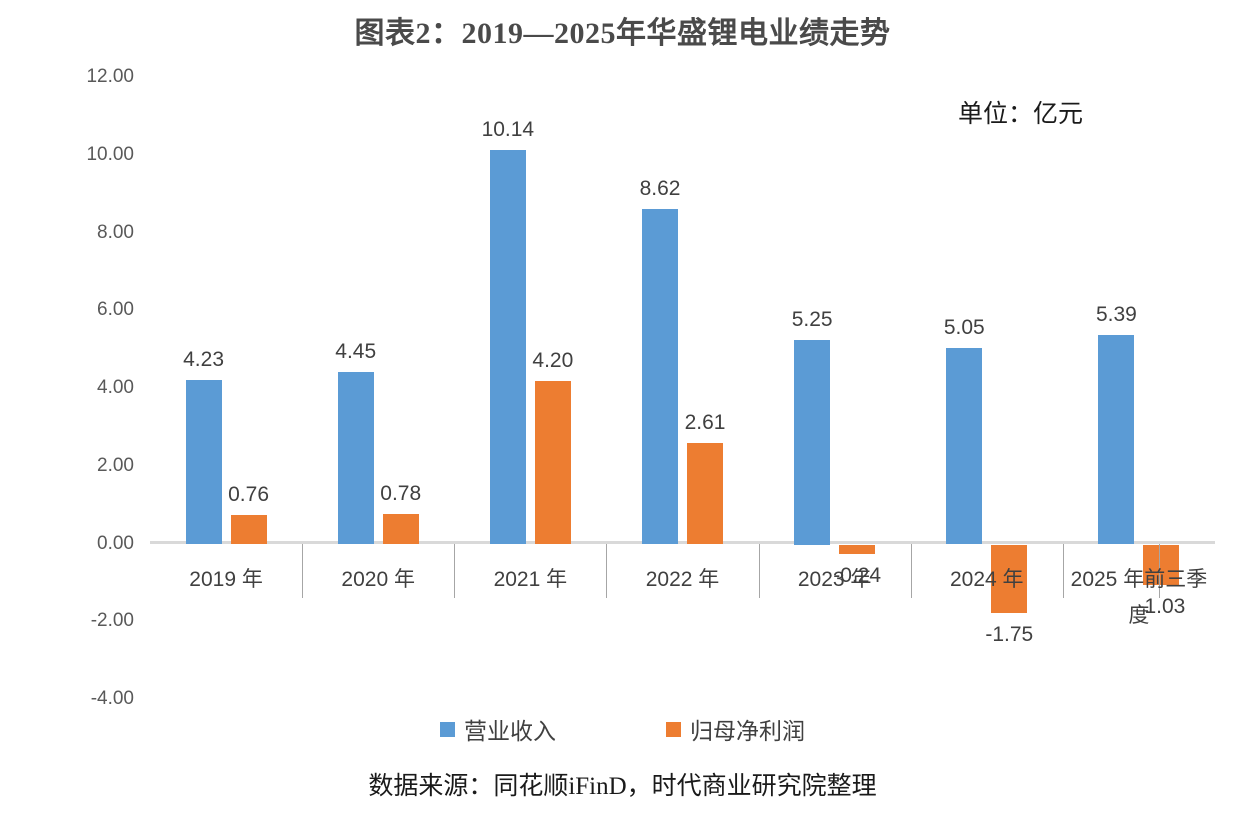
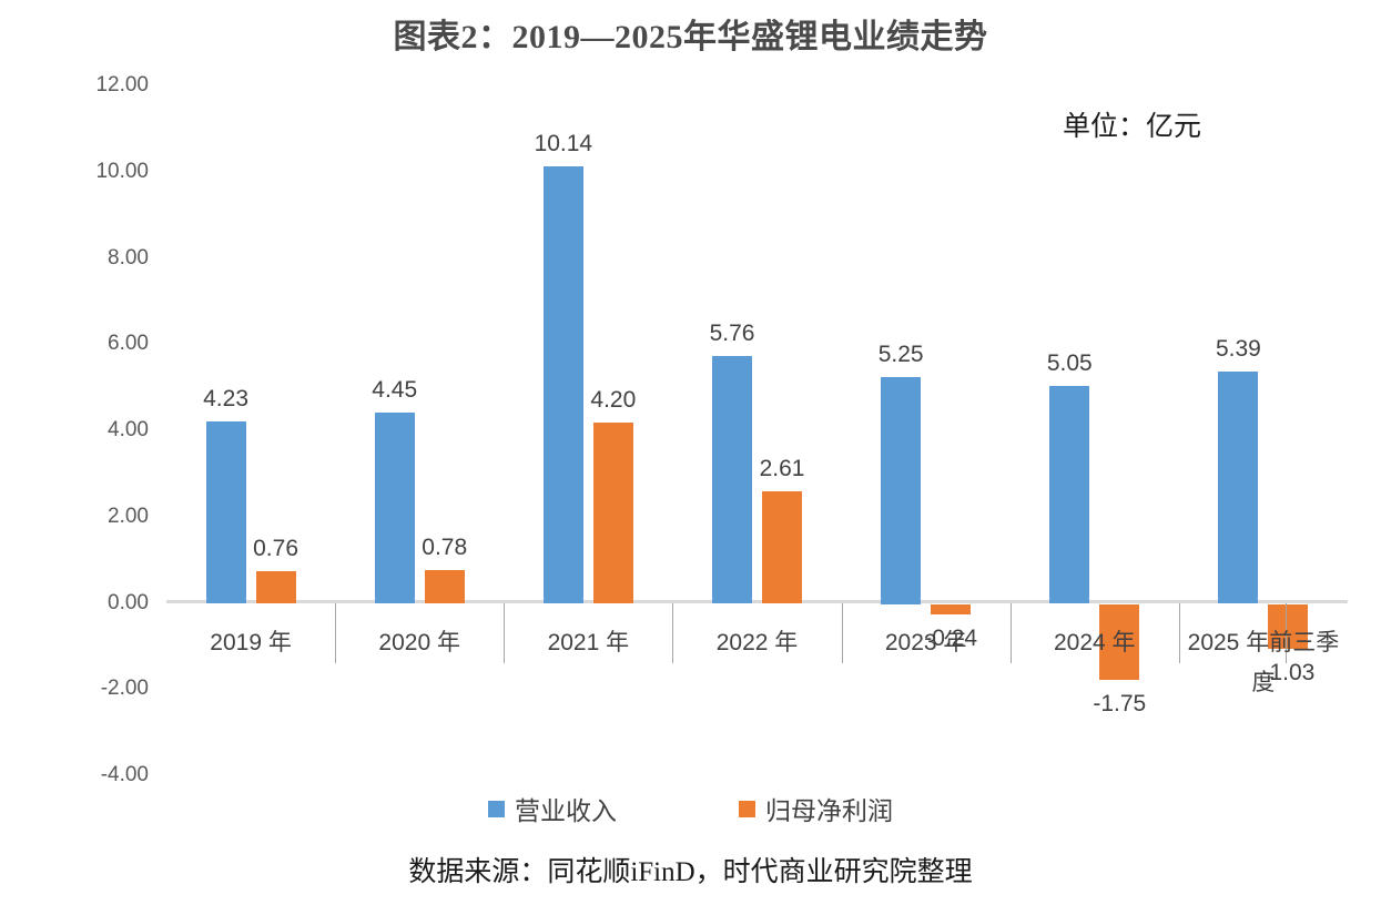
营业收入/2022 年: 8.62 -> 5.76
